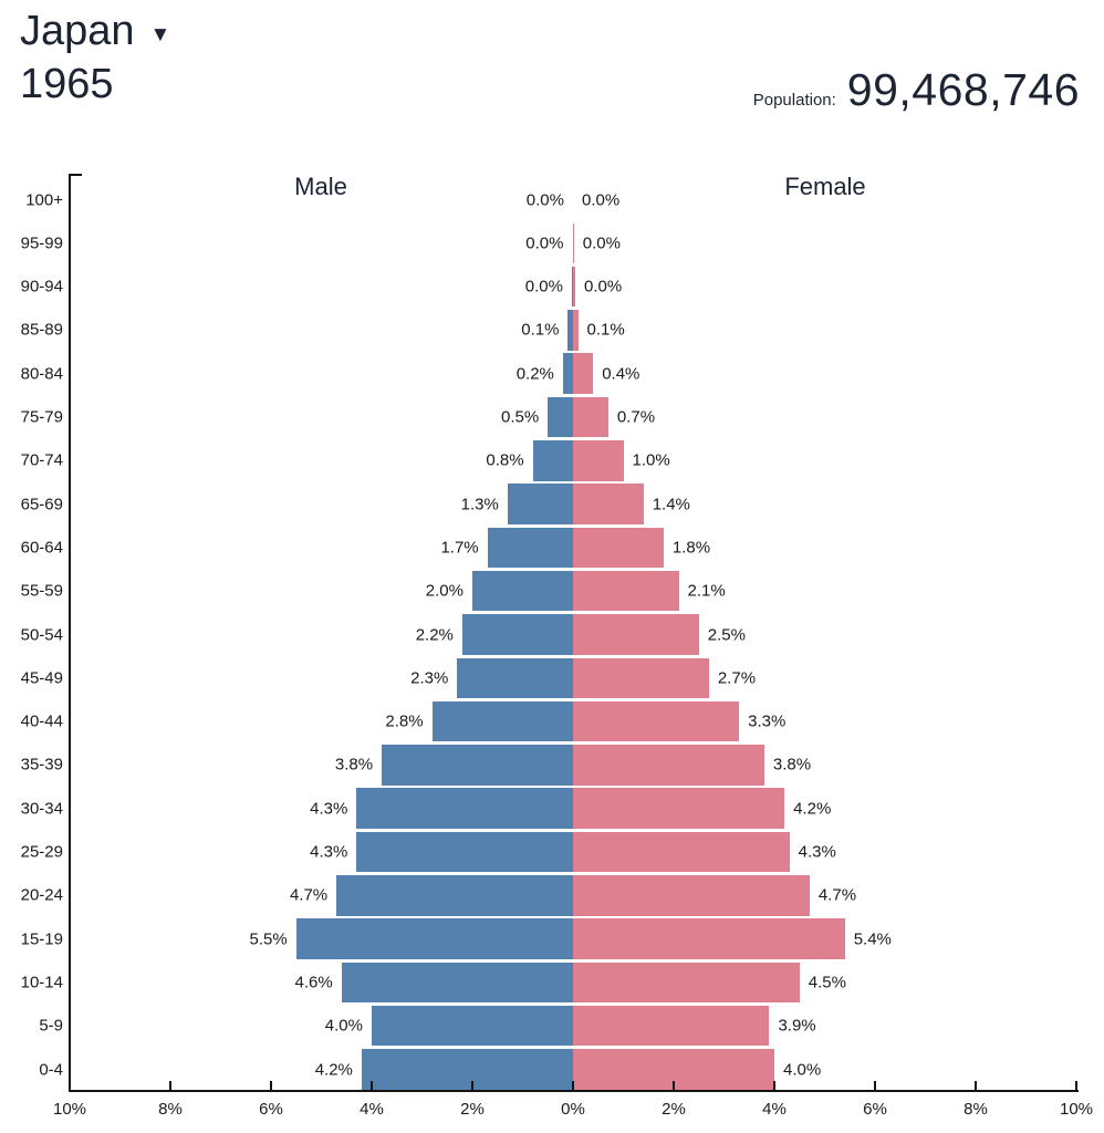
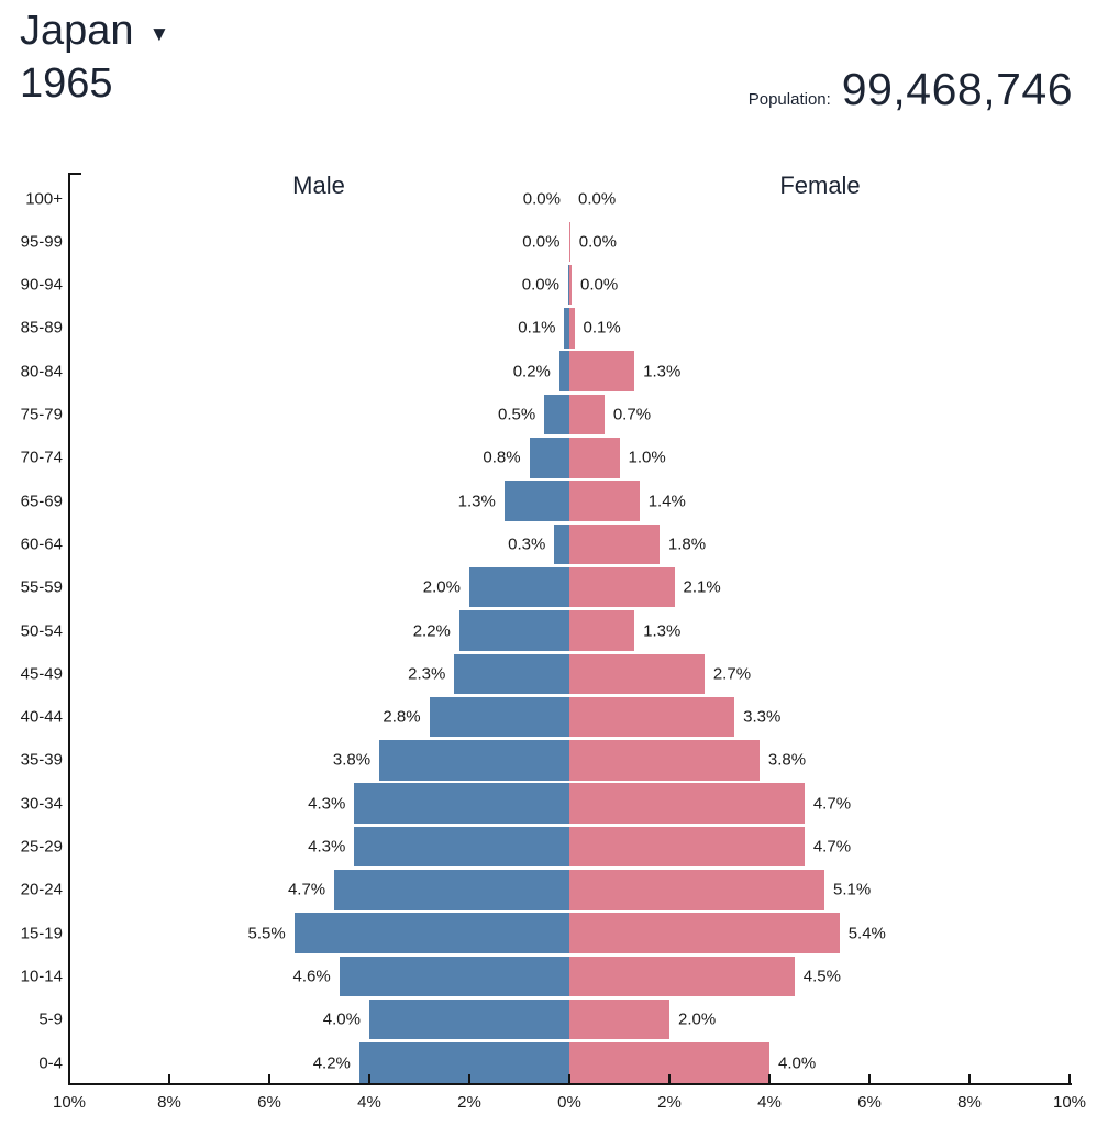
Female/80-84: 0.4% -> 1.3%
Male/60-64: 1.7% -> 0.3%
Female/50-54: 2.5% -> 1.3%
Female/30-34: 4.2% -> 4.7%
Female/25-29: 4.3% -> 4.7%
Female/20-24: 4.7% -> 5.1%
Female/5-9: 3.9% -> 2.0%
